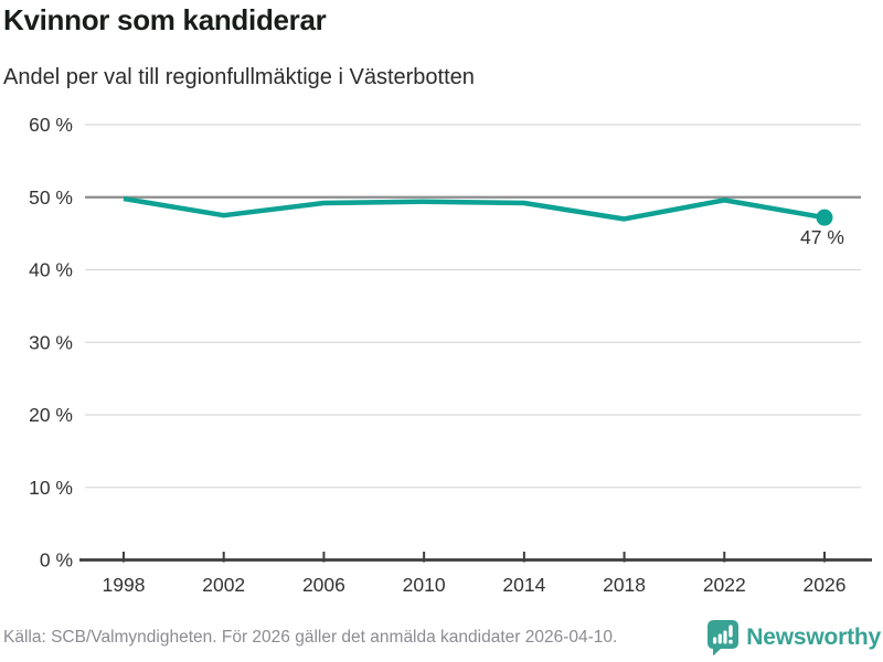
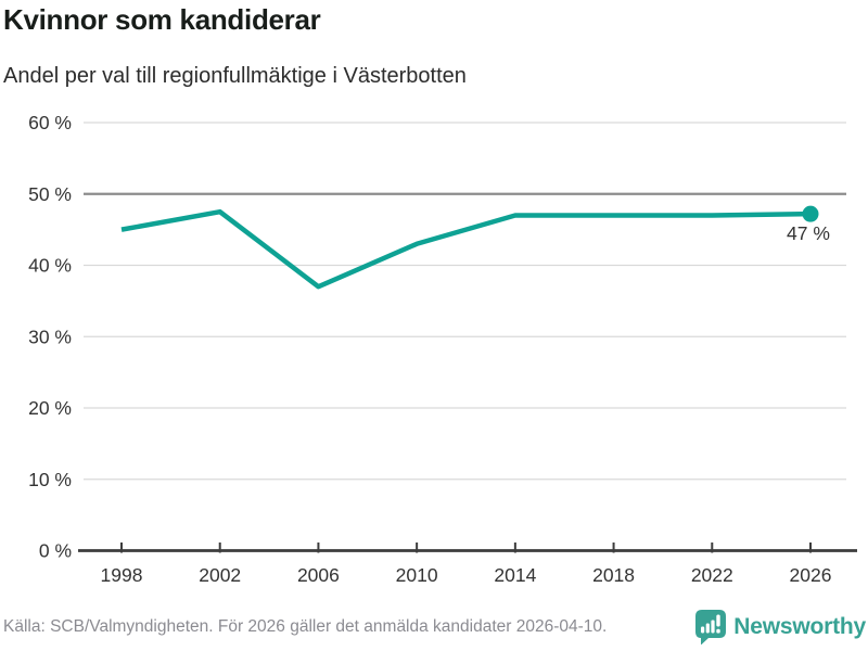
1998: 50% -> 45%
2006: 49% -> 37%
2010: 49% -> 43%
2014: 49% -> 47%
2022: 50% -> 47%
